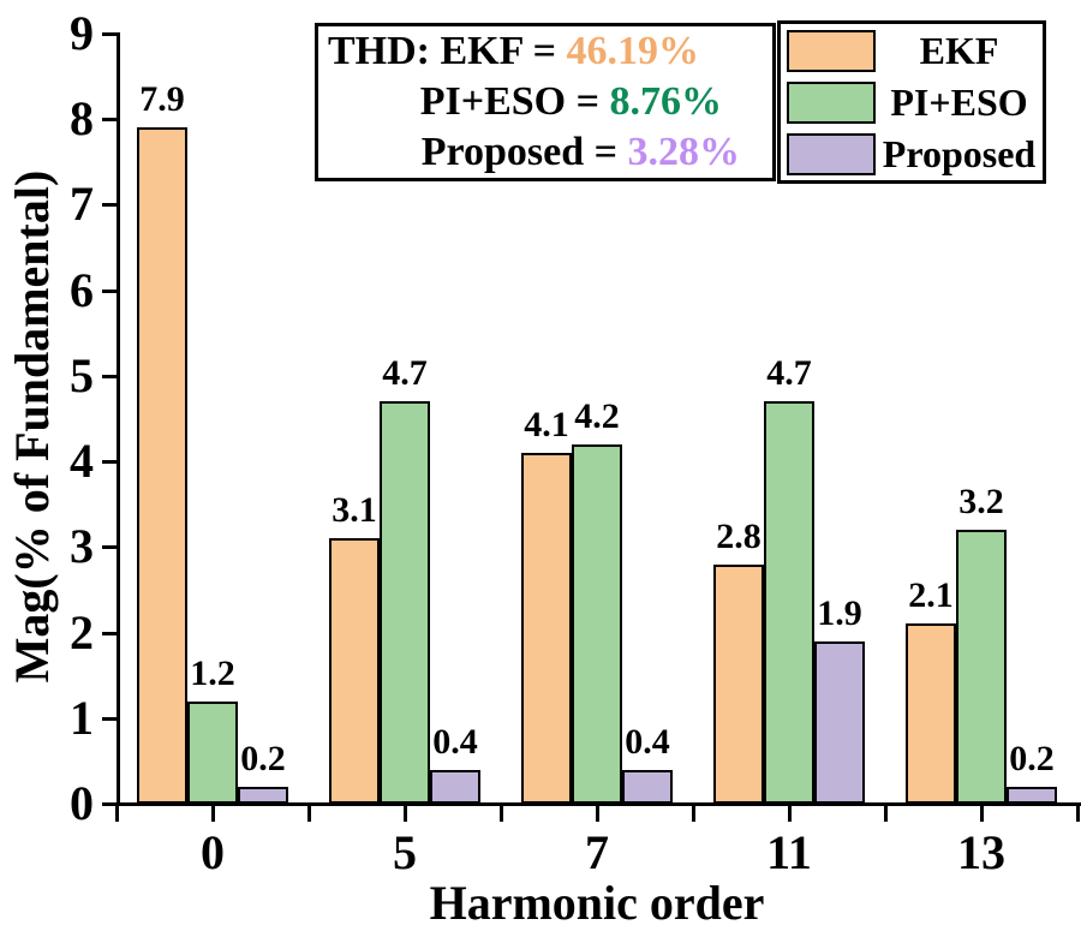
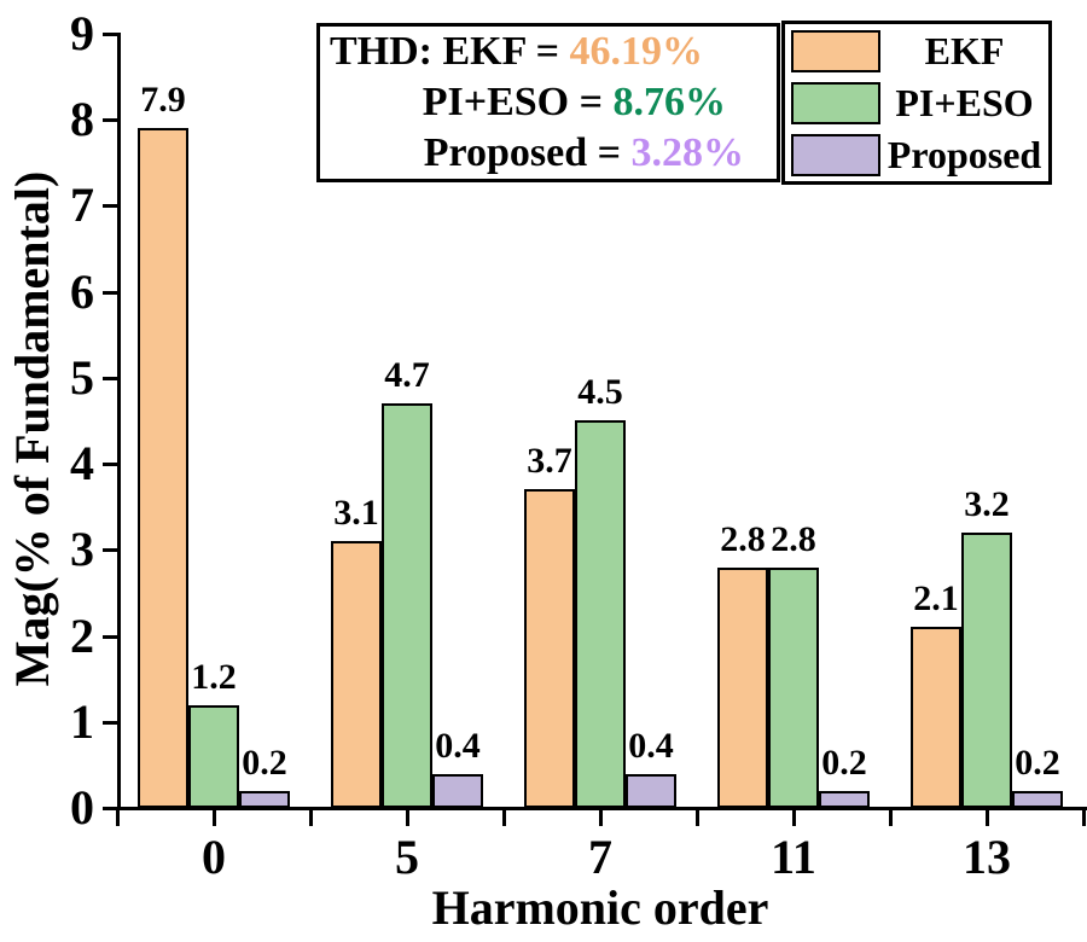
EKF/7: 4.1 -> 3.7
PI+ESO/7: 4.2 -> 4.5
PI+ESO/11: 4.7 -> 2.8
Proposed/11: 1.9 -> 0.2
